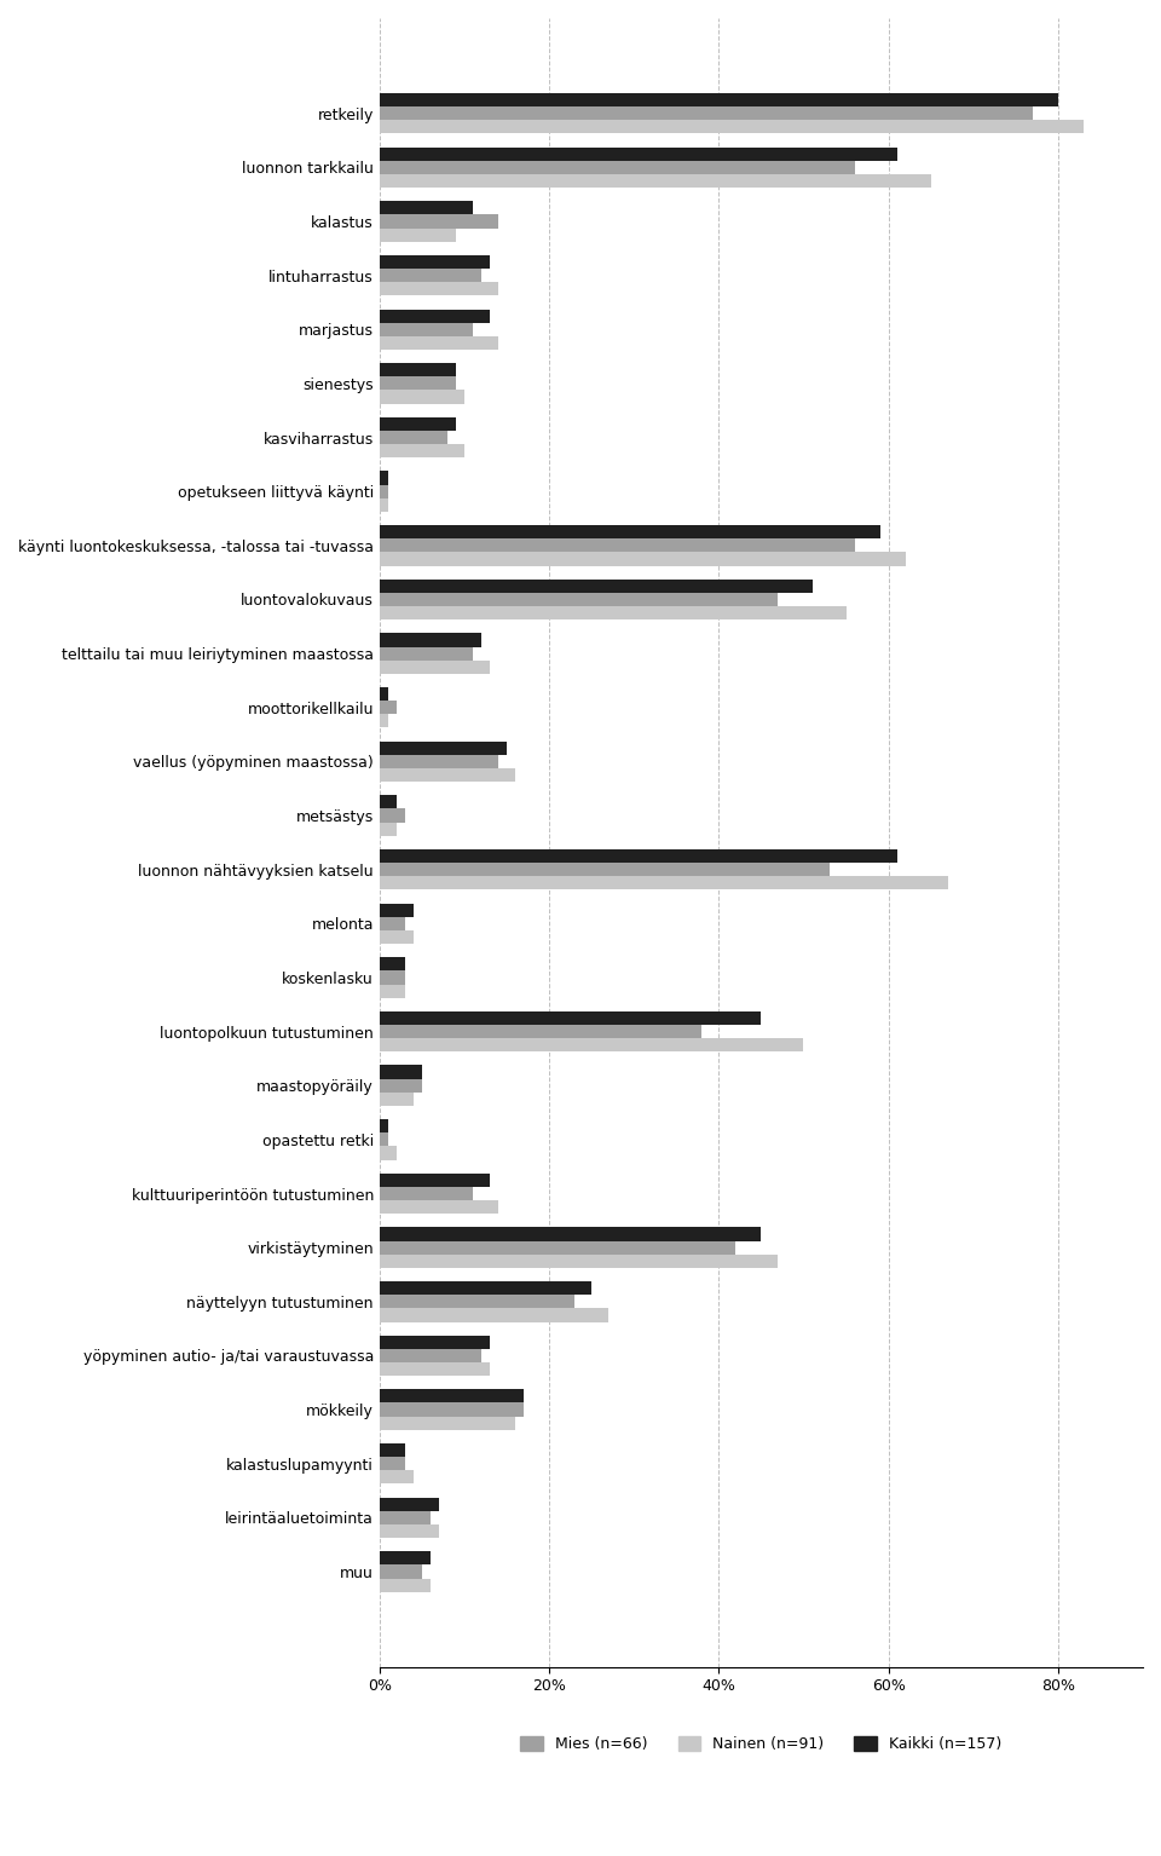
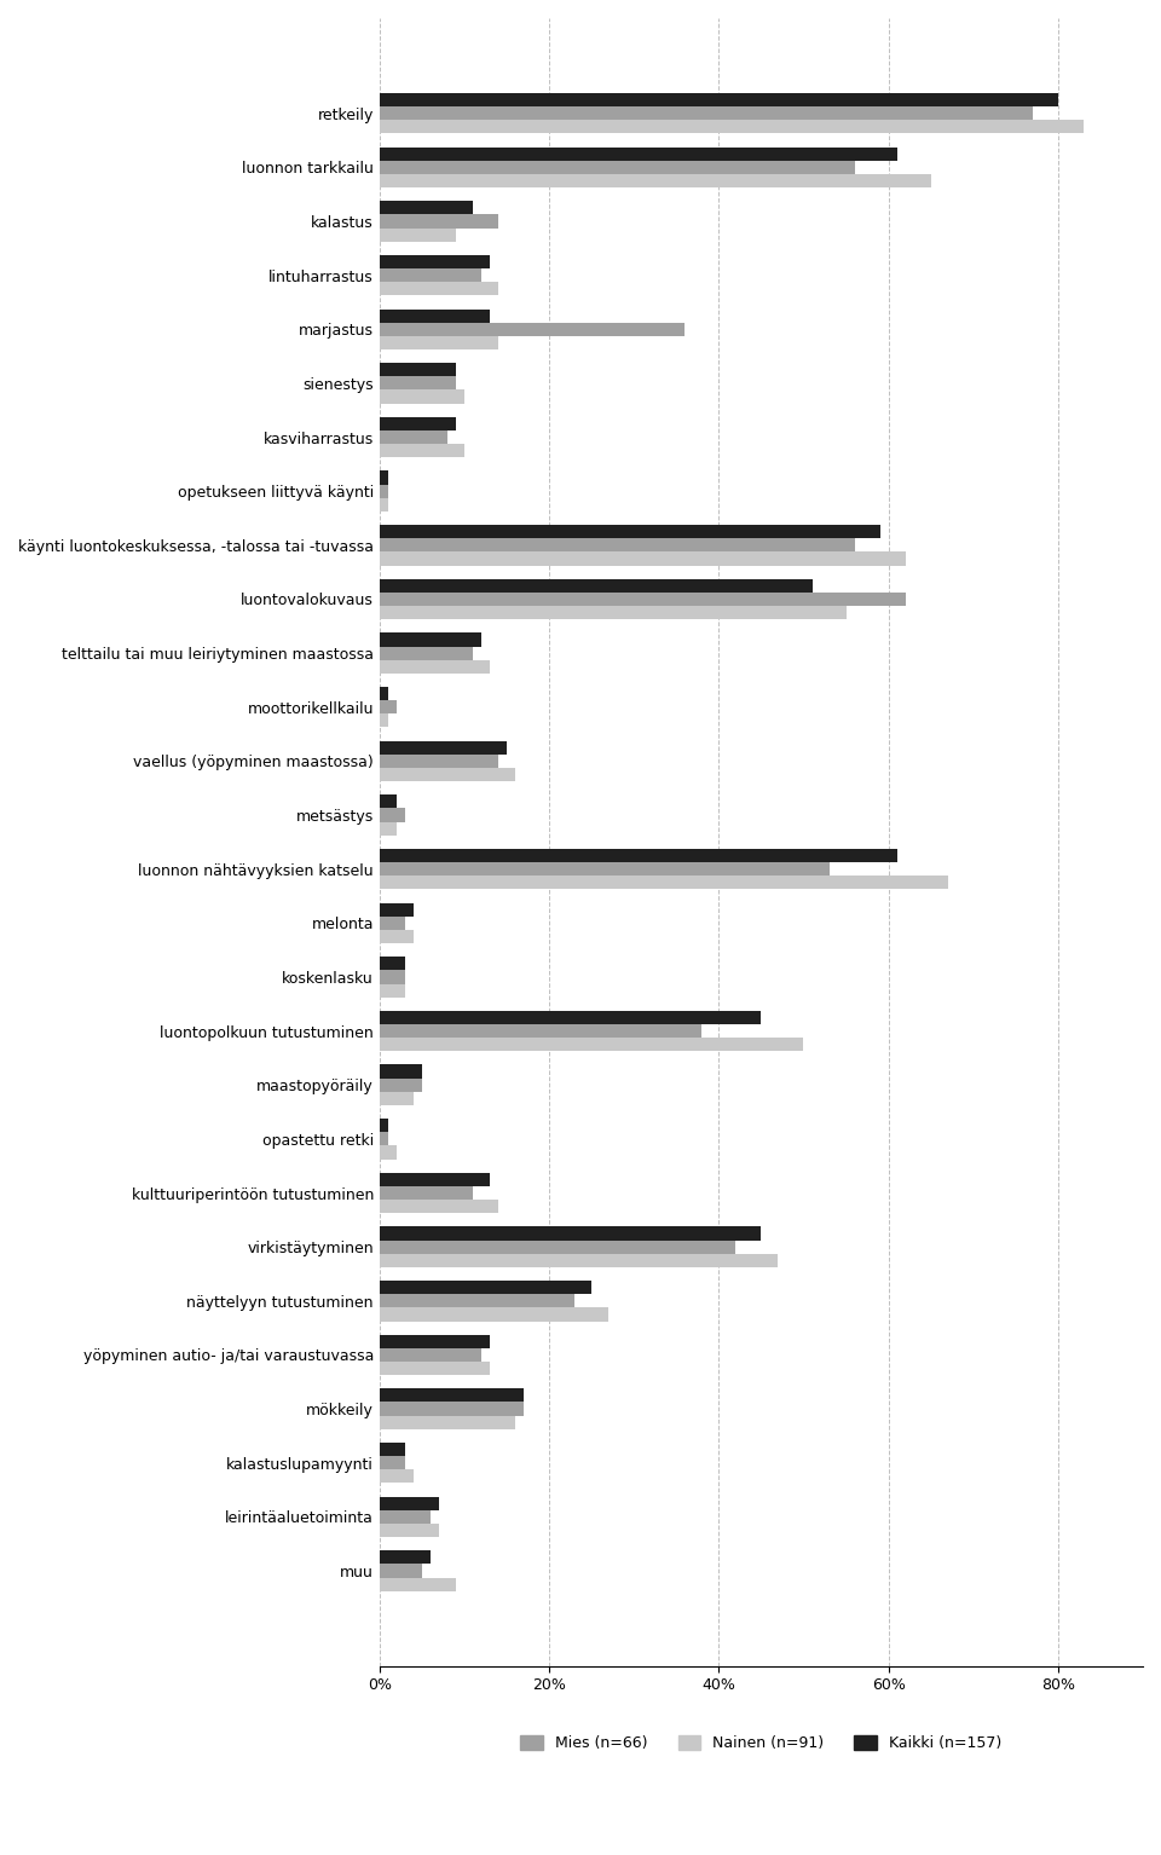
Mies (n=66)/marjastus: 11% -> 36%
Mies (n=66)/luontovalokuvaus: 47% -> 62%
Nainen (n=91)/muu: 6% -> 9%
